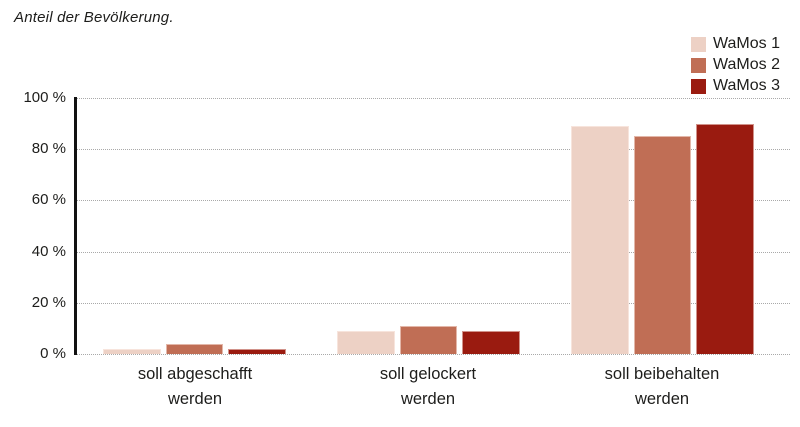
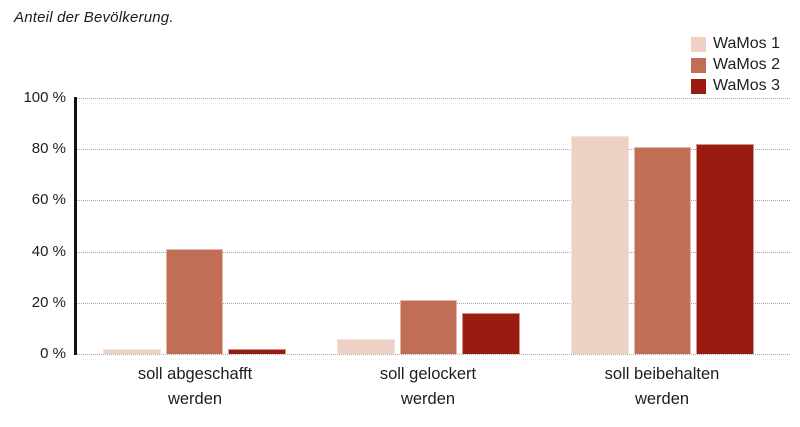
WaMos 2/soll abgeschafft werden: 4% -> 41%
WaMos 1/soll gelockert werden: 9% -> 6%
WaMos 2/soll gelockert werden: 11% -> 21%
WaMos 3/soll gelockert werden: 9% -> 16%
WaMos 1/soll beibehalten werden: 89% -> 85%
WaMos 2/soll beibehalten werden: 85% -> 81%
WaMos 3/soll beibehalten werden: 90% -> 82%
